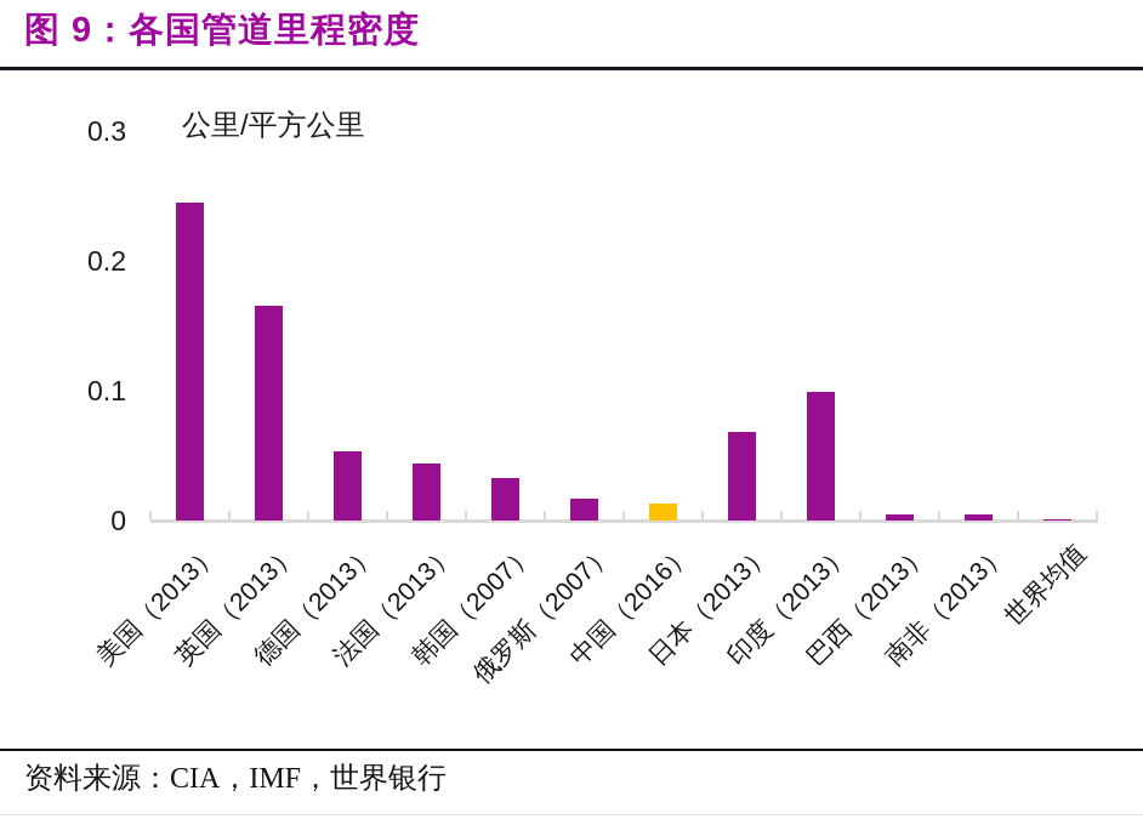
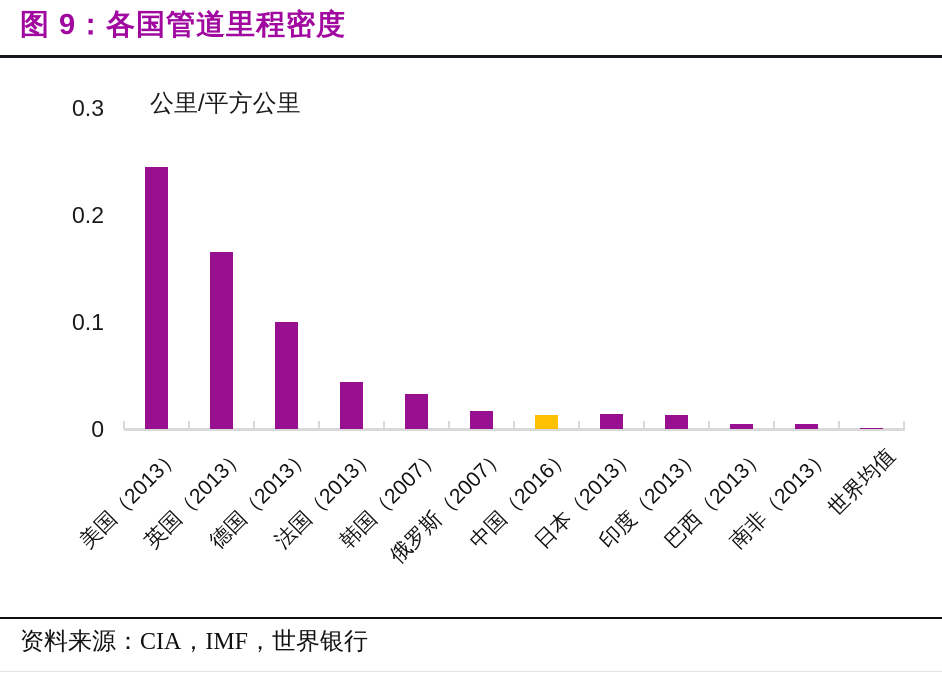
德国（2013）: 0.053 -> 0.100
日本（2013）: 0.068 -> 0.014
印度（2013）: 0.099 -> 0.013
